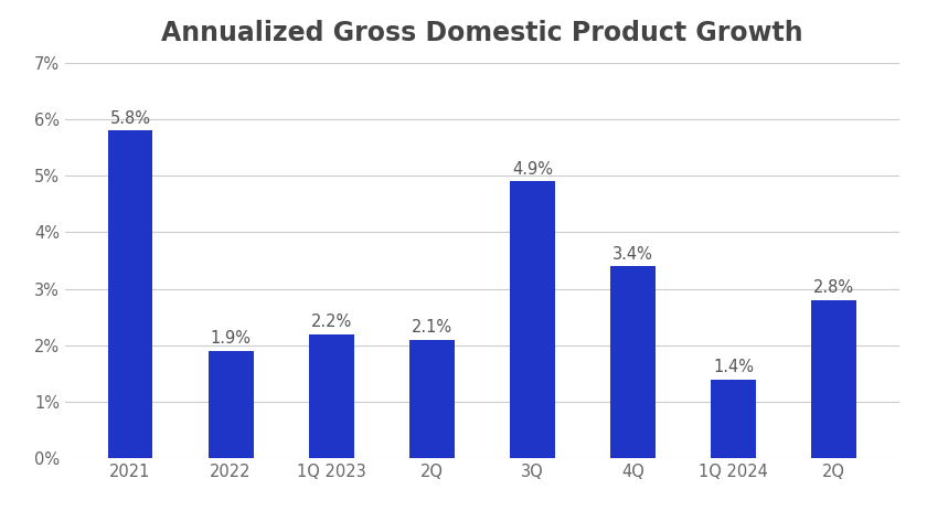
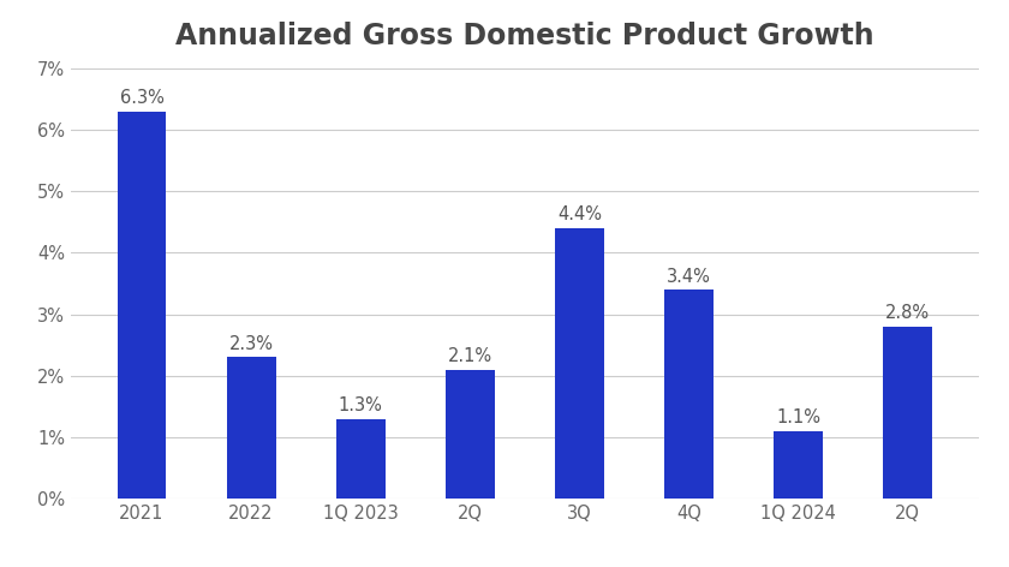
2021: 5.8% -> 6.3%
2022: 1.9% -> 2.3%
1Q 2023: 2.2% -> 1.3%
3Q: 4.9% -> 4.4%
1Q 2024: 1.4% -> 1.1%
